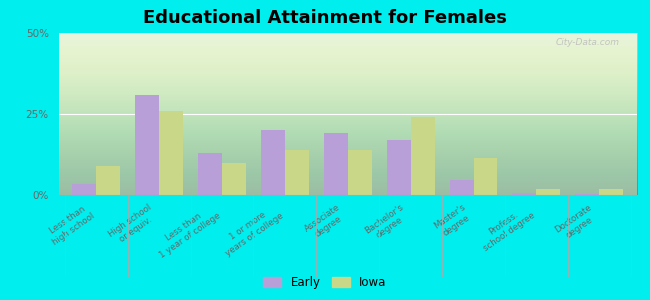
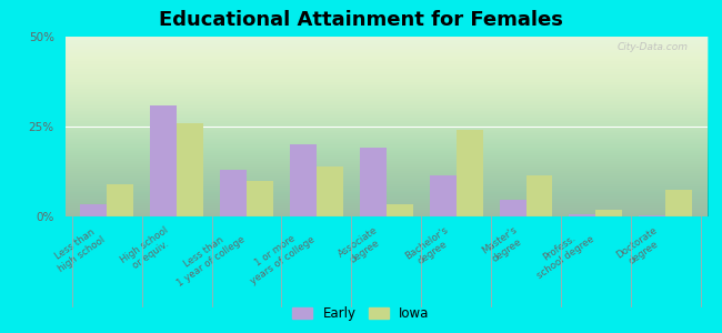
Iowa/Associate degree: 14.0% -> 3.5%
Early/Bachelor's degree: 17.0% -> 11.5%
Iowa/Doctorate degree: 2.0% -> 7.5%
